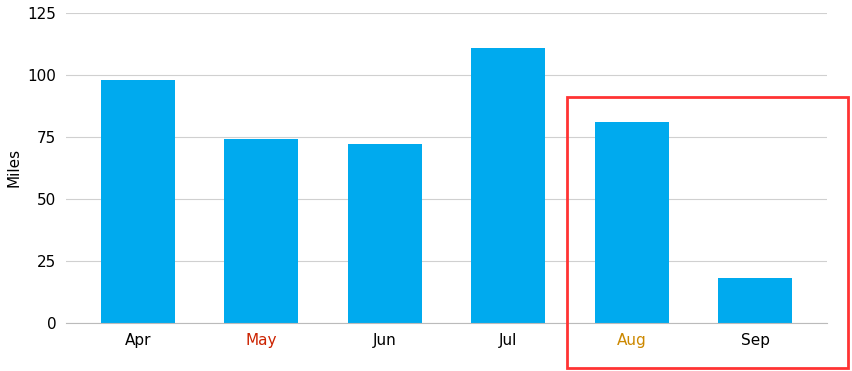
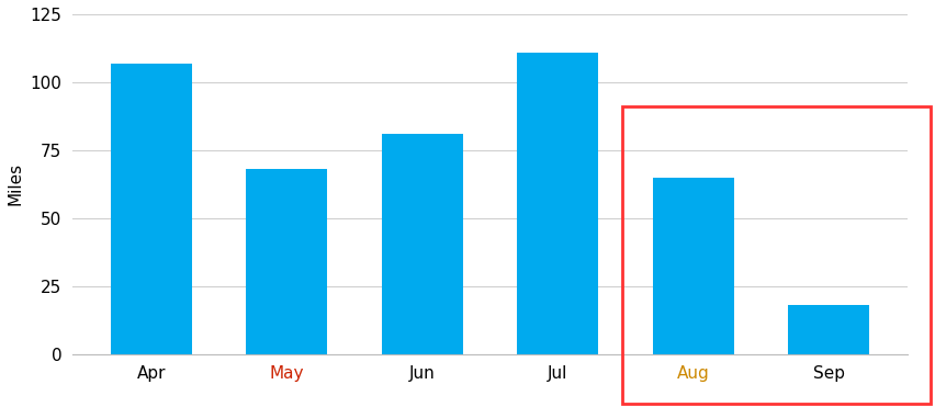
Apr: 98 -> 107
May: 74 -> 68
Jun: 72 -> 81
Aug: 81 -> 65
